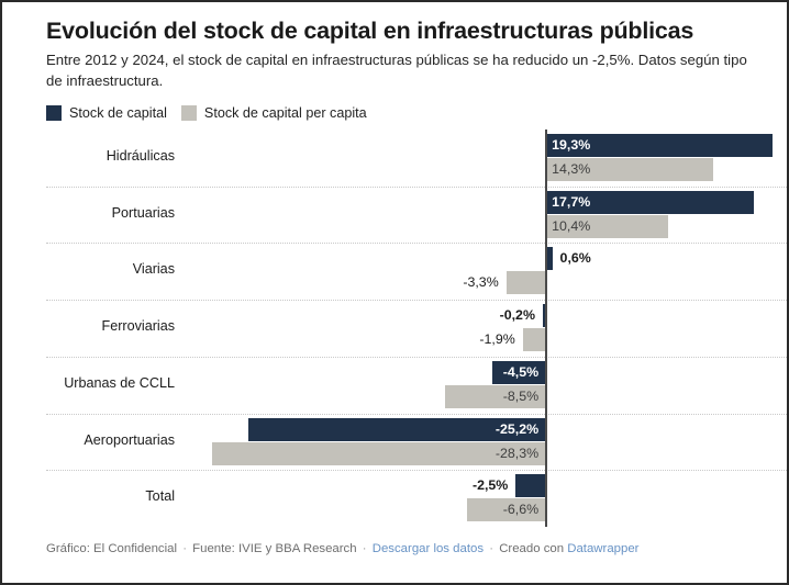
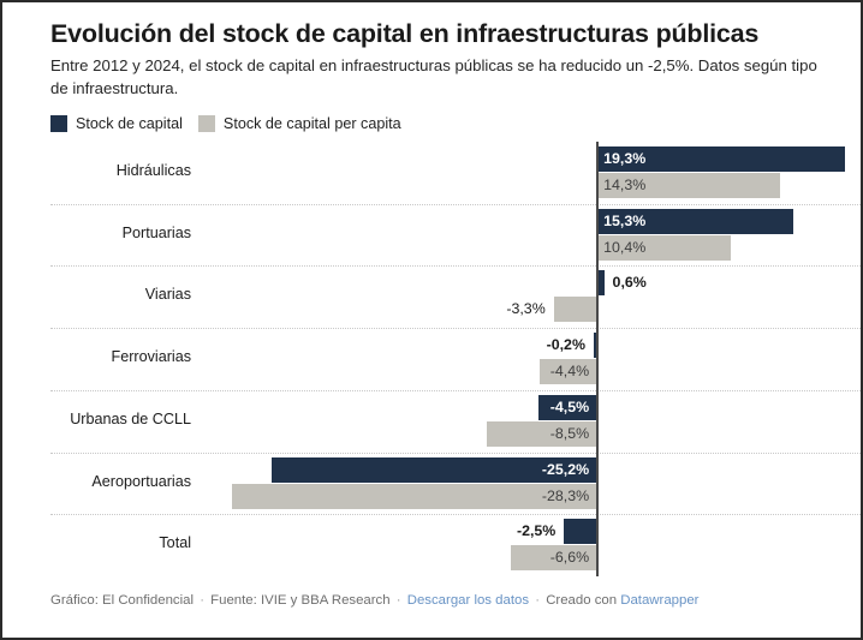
Stock de capital/Portuarias: 17,7% -> 15,3%
Stock de capital per capita/Ferroviarias: -1,9% -> -4,4%
